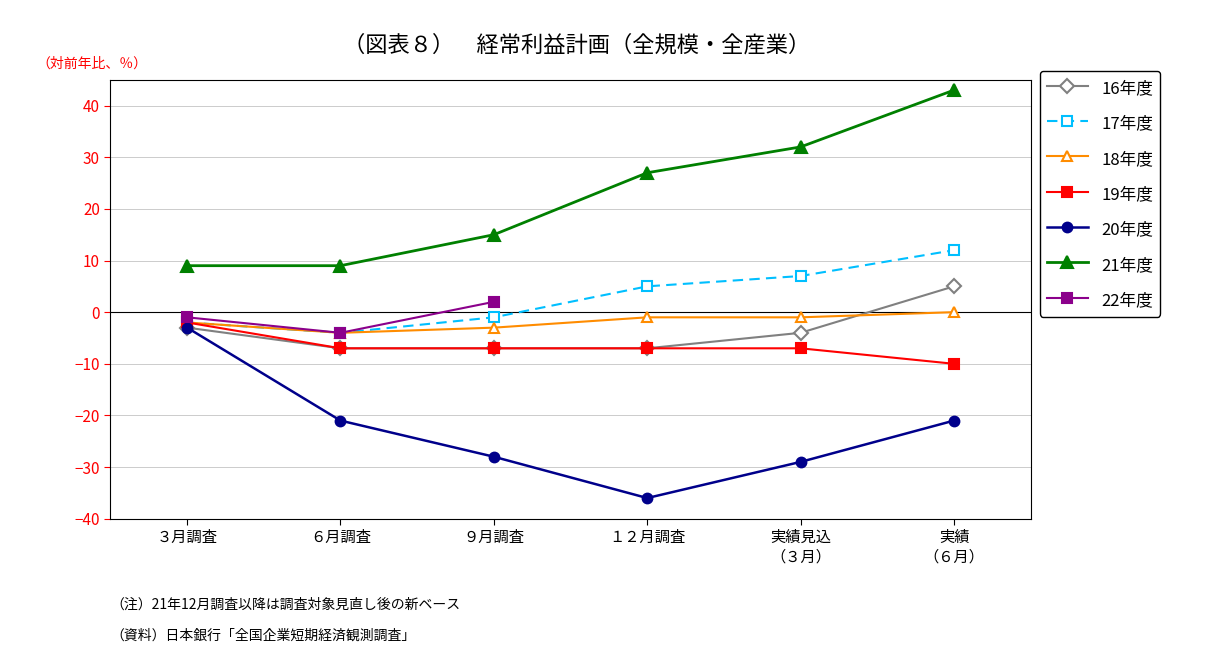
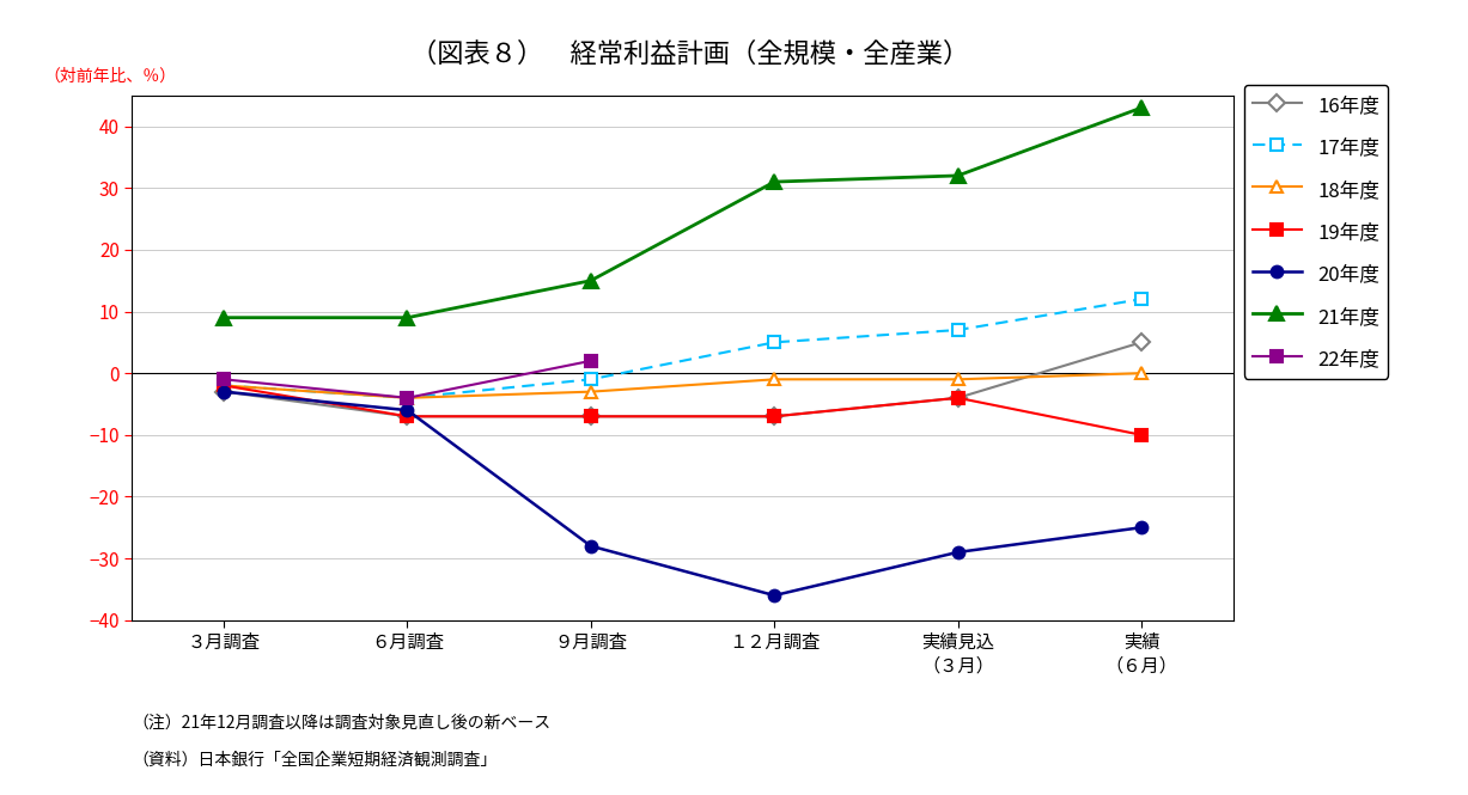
20年度/６月調査: -21 -> -6
21年度/１２月調査: 27 -> 31
19年度/実績見込 （３月）: -7 -> -4
20年度/実績 （６月）: -21 -> -25
